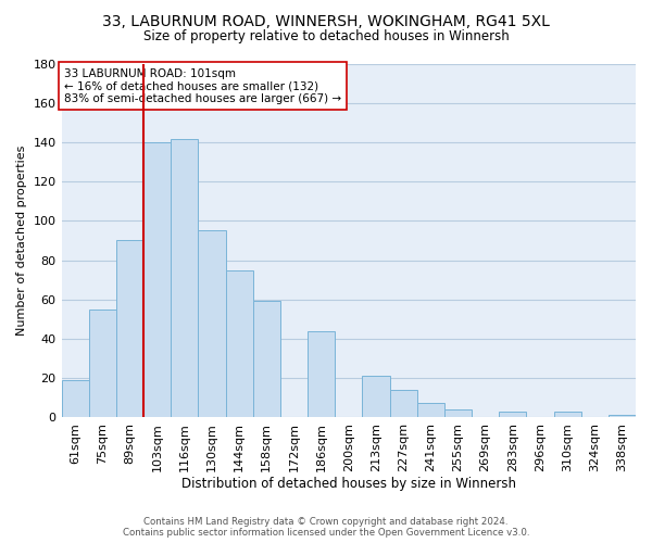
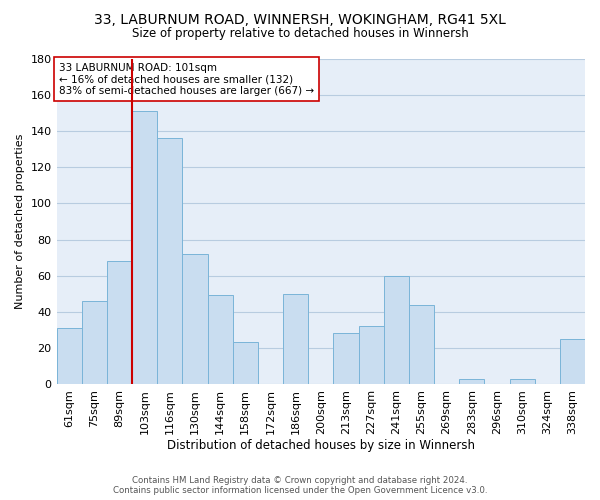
61sqm: 19 -> 31
75sqm: 55 -> 46
89sqm: 90 -> 68
103sqm: 140 -> 151
116sqm: 142 -> 136
130sqm: 95 -> 72
144sqm: 75 -> 49
158sqm: 59 -> 23
186sqm: 44 -> 50
213sqm: 21 -> 28
227sqm: 14 -> 32
241sqm: 7 -> 60
255sqm: 4 -> 44
338sqm: 1 -> 25
